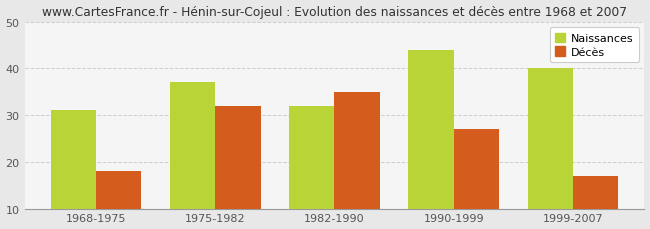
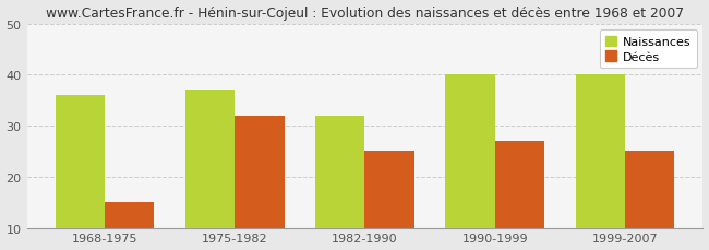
Naissances/1968-1975: 31 -> 36
Décès/1968-1975: 18 -> 15
Décès/1982-1990: 35 -> 25
Naissances/1990-1999: 44 -> 40
Décès/1999-2007: 17 -> 25
